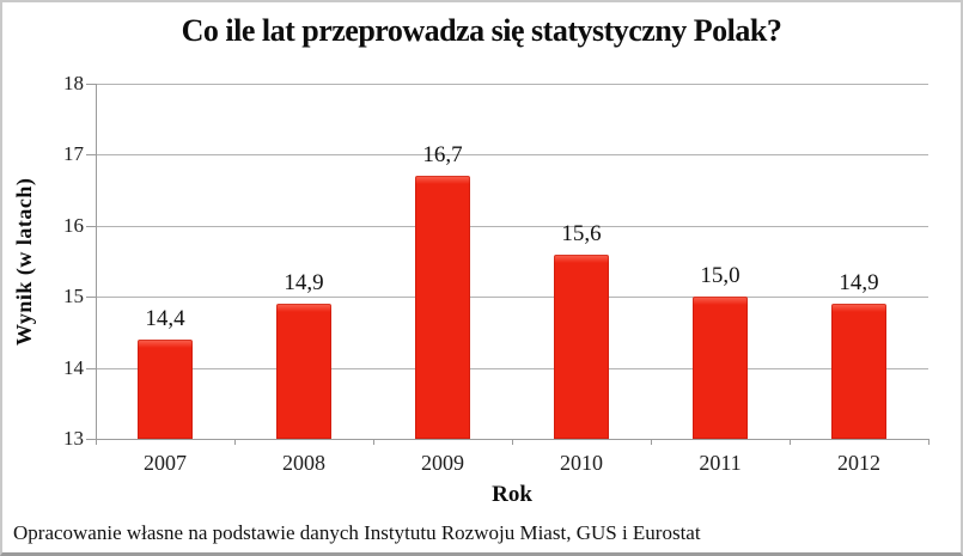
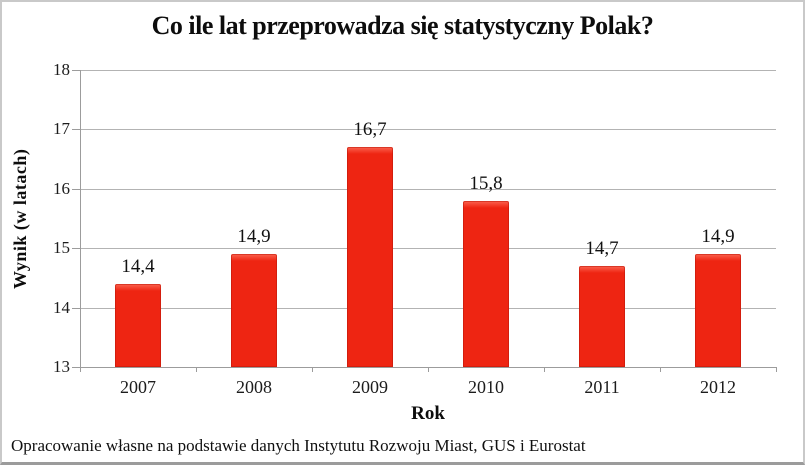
2010: 15,6 -> 15,8
2011: 15,0 -> 14,7
